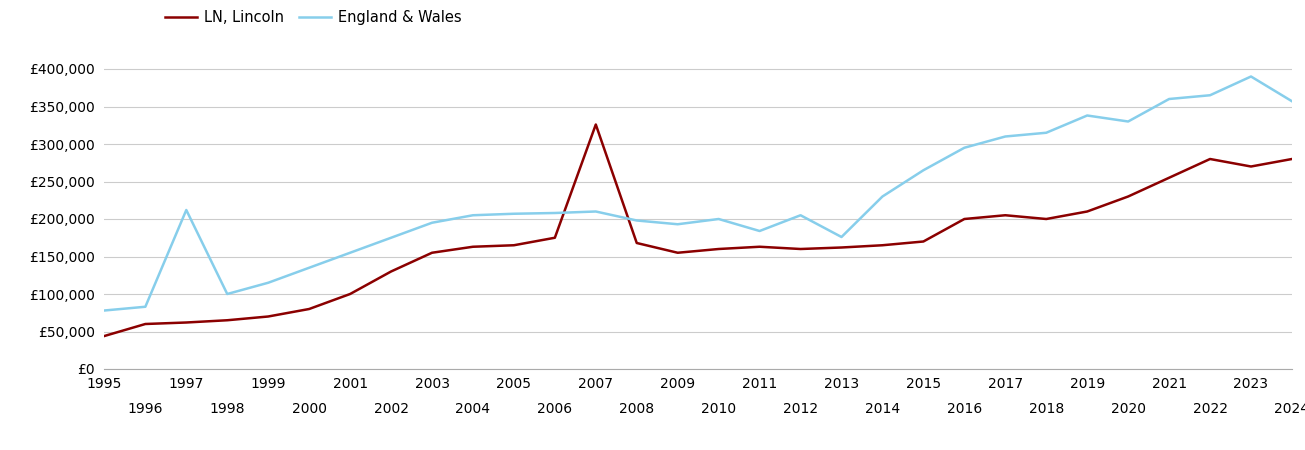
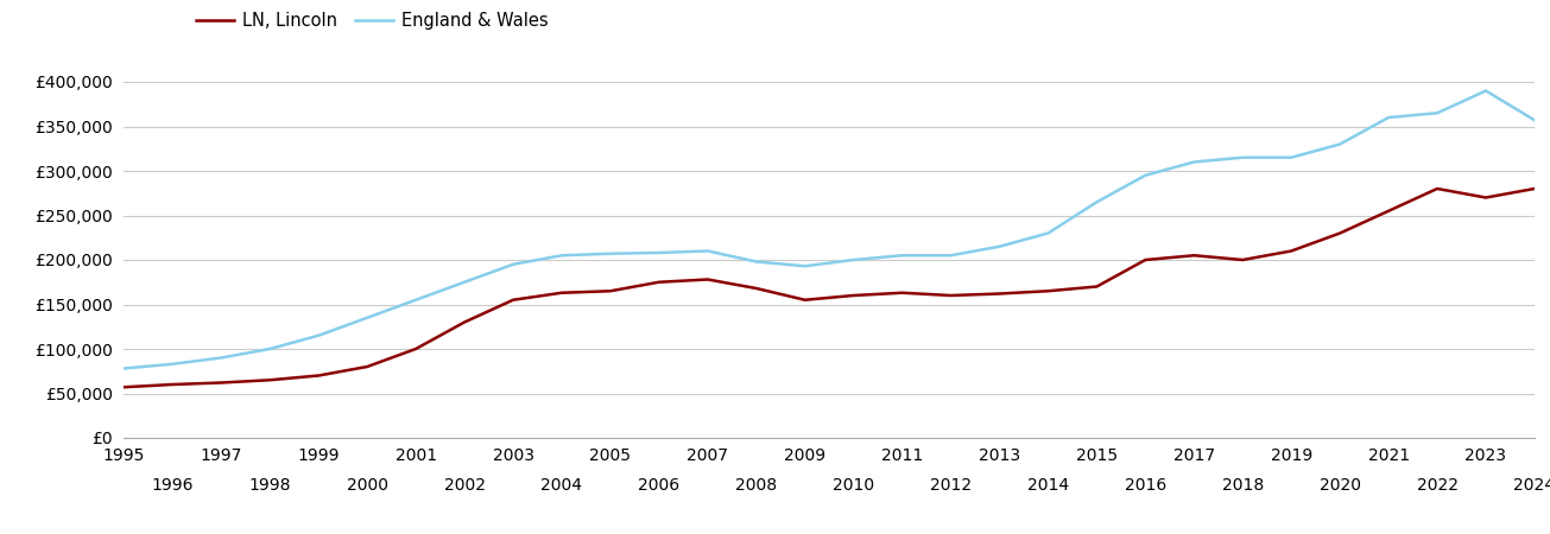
LN, Lincoln/1995: £44,000 -> £57,000
England & Wales/1997: £212,000 -> £90,000
LN, Lincoln/2007: £326,000 -> £178,000
England & Wales/2011: £184,000 -> £205,000
England & Wales/2013: £176,000 -> £215,000
England & Wales/2019: £338,000 -> £315,000
